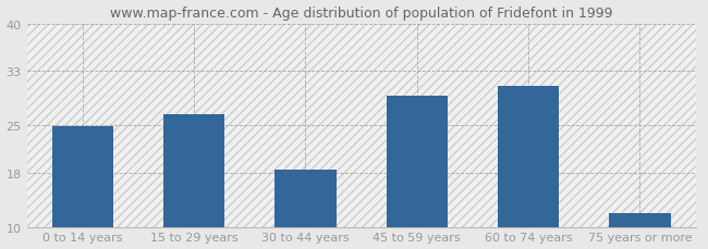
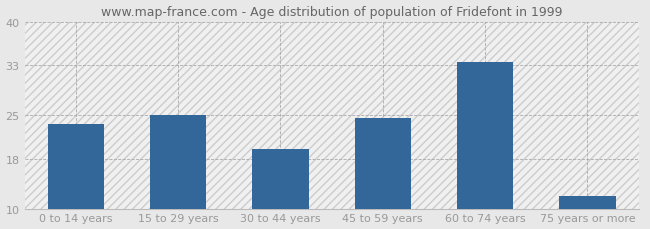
0 to 14 years: 24.8 -> 23.5
15 to 29 years: 26.6 -> 25.0
30 to 44 years: 18.4 -> 19.5
45 to 59 years: 29.4 -> 24.5
60 to 74 years: 30.8 -> 33.5
